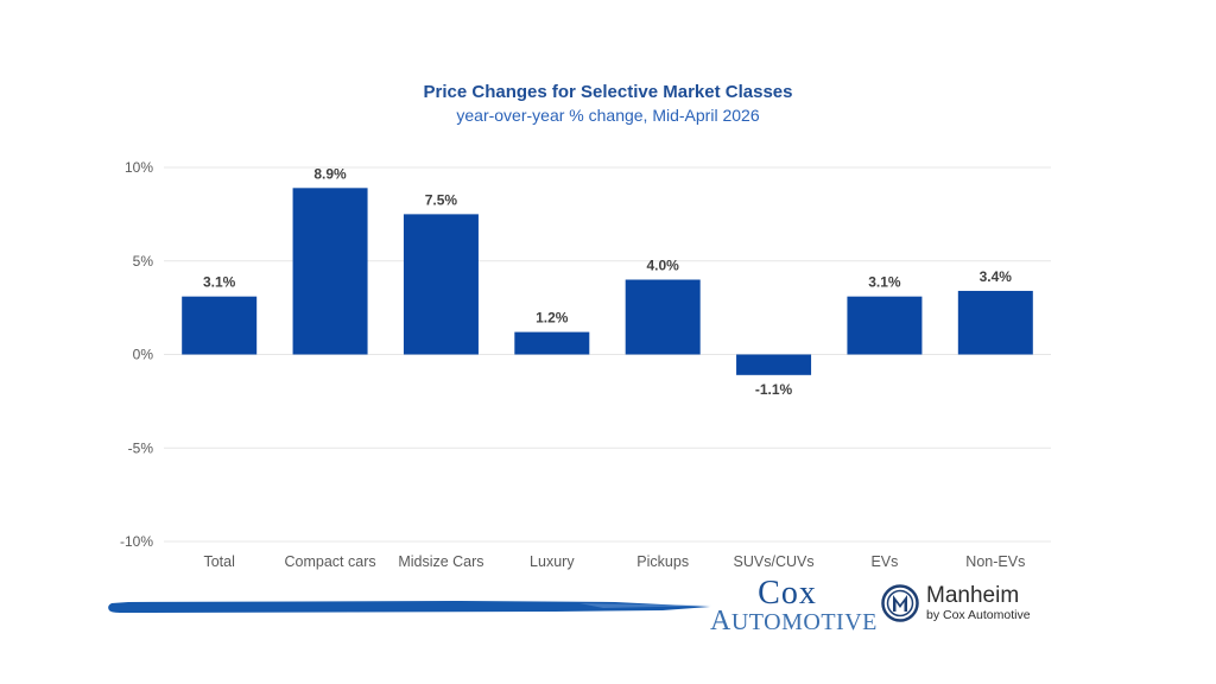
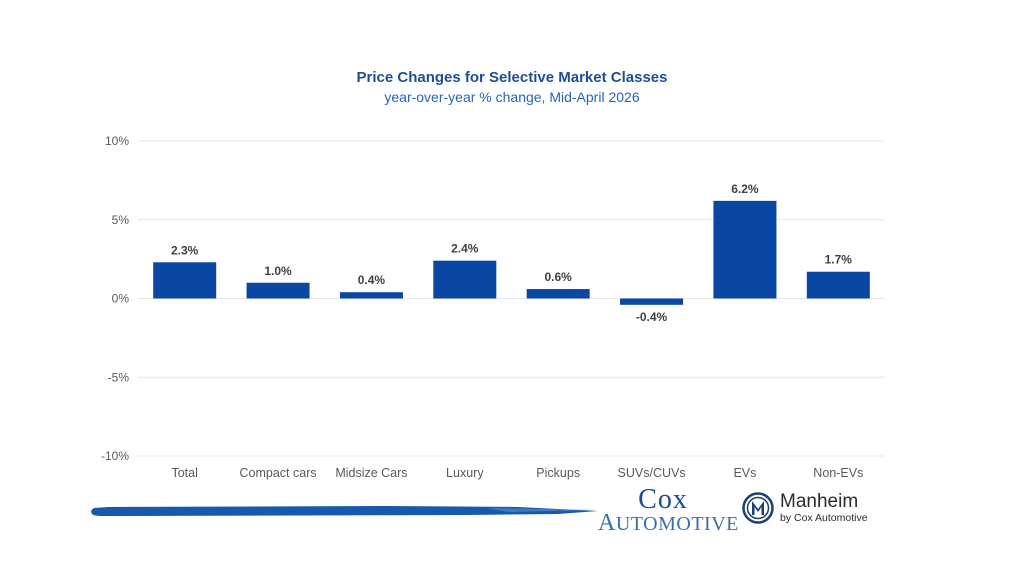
Total: 3.1% -> 2.3%
Compact cars: 8.9% -> 1.0%
Midsize Cars: 7.5% -> 0.4%
Luxury: 1.2% -> 2.4%
Pickups: 4.0% -> 0.6%
SUVs/CUVs: -1.1% -> -0.4%
EVs: 3.1% -> 6.2%
Non-EVs: 3.4% -> 1.7%
